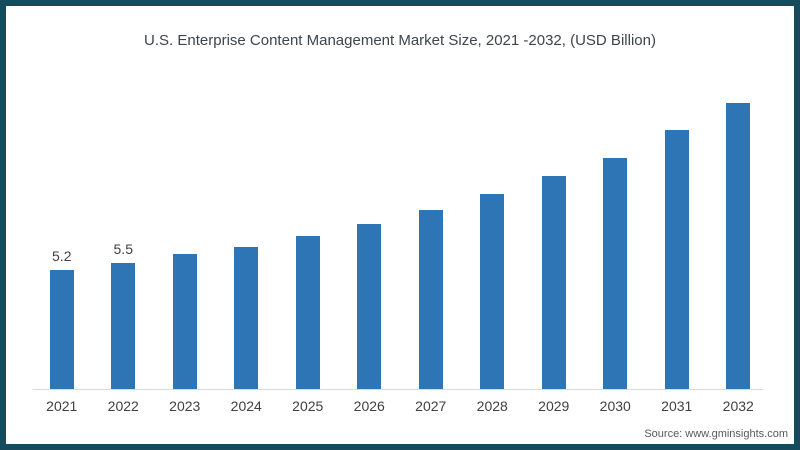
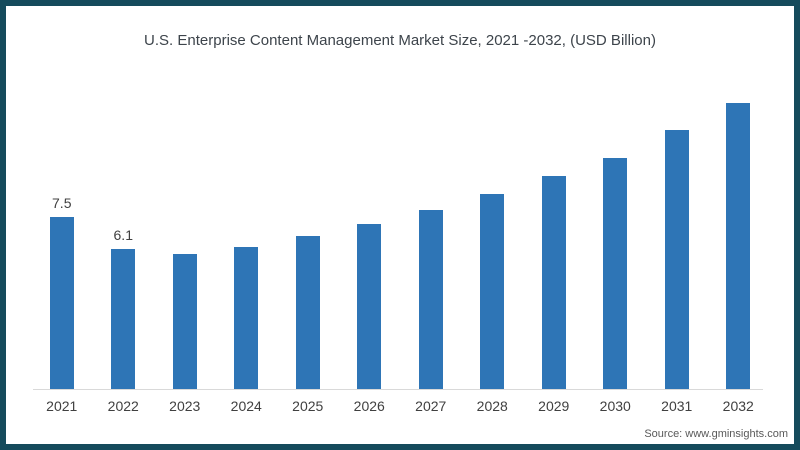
2021: 5.2 -> 7.5
2022: 5.5 -> 6.1
